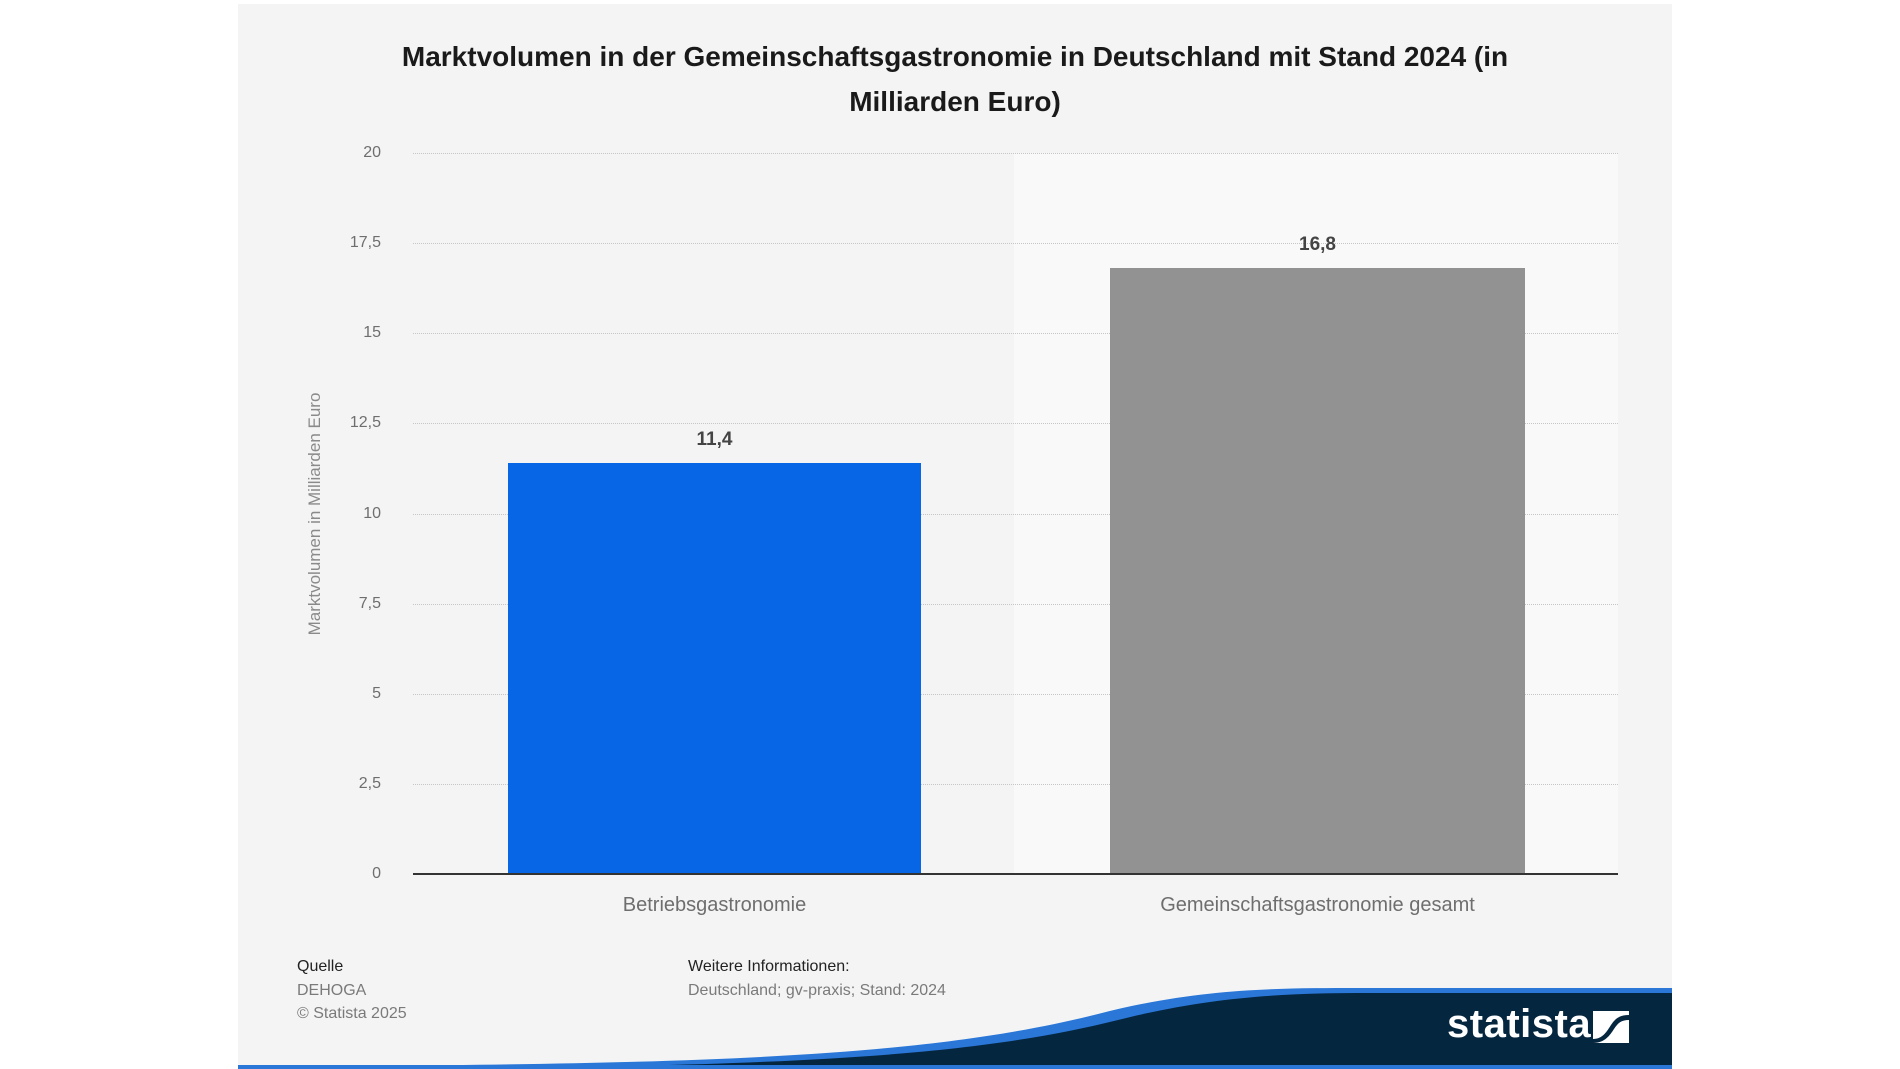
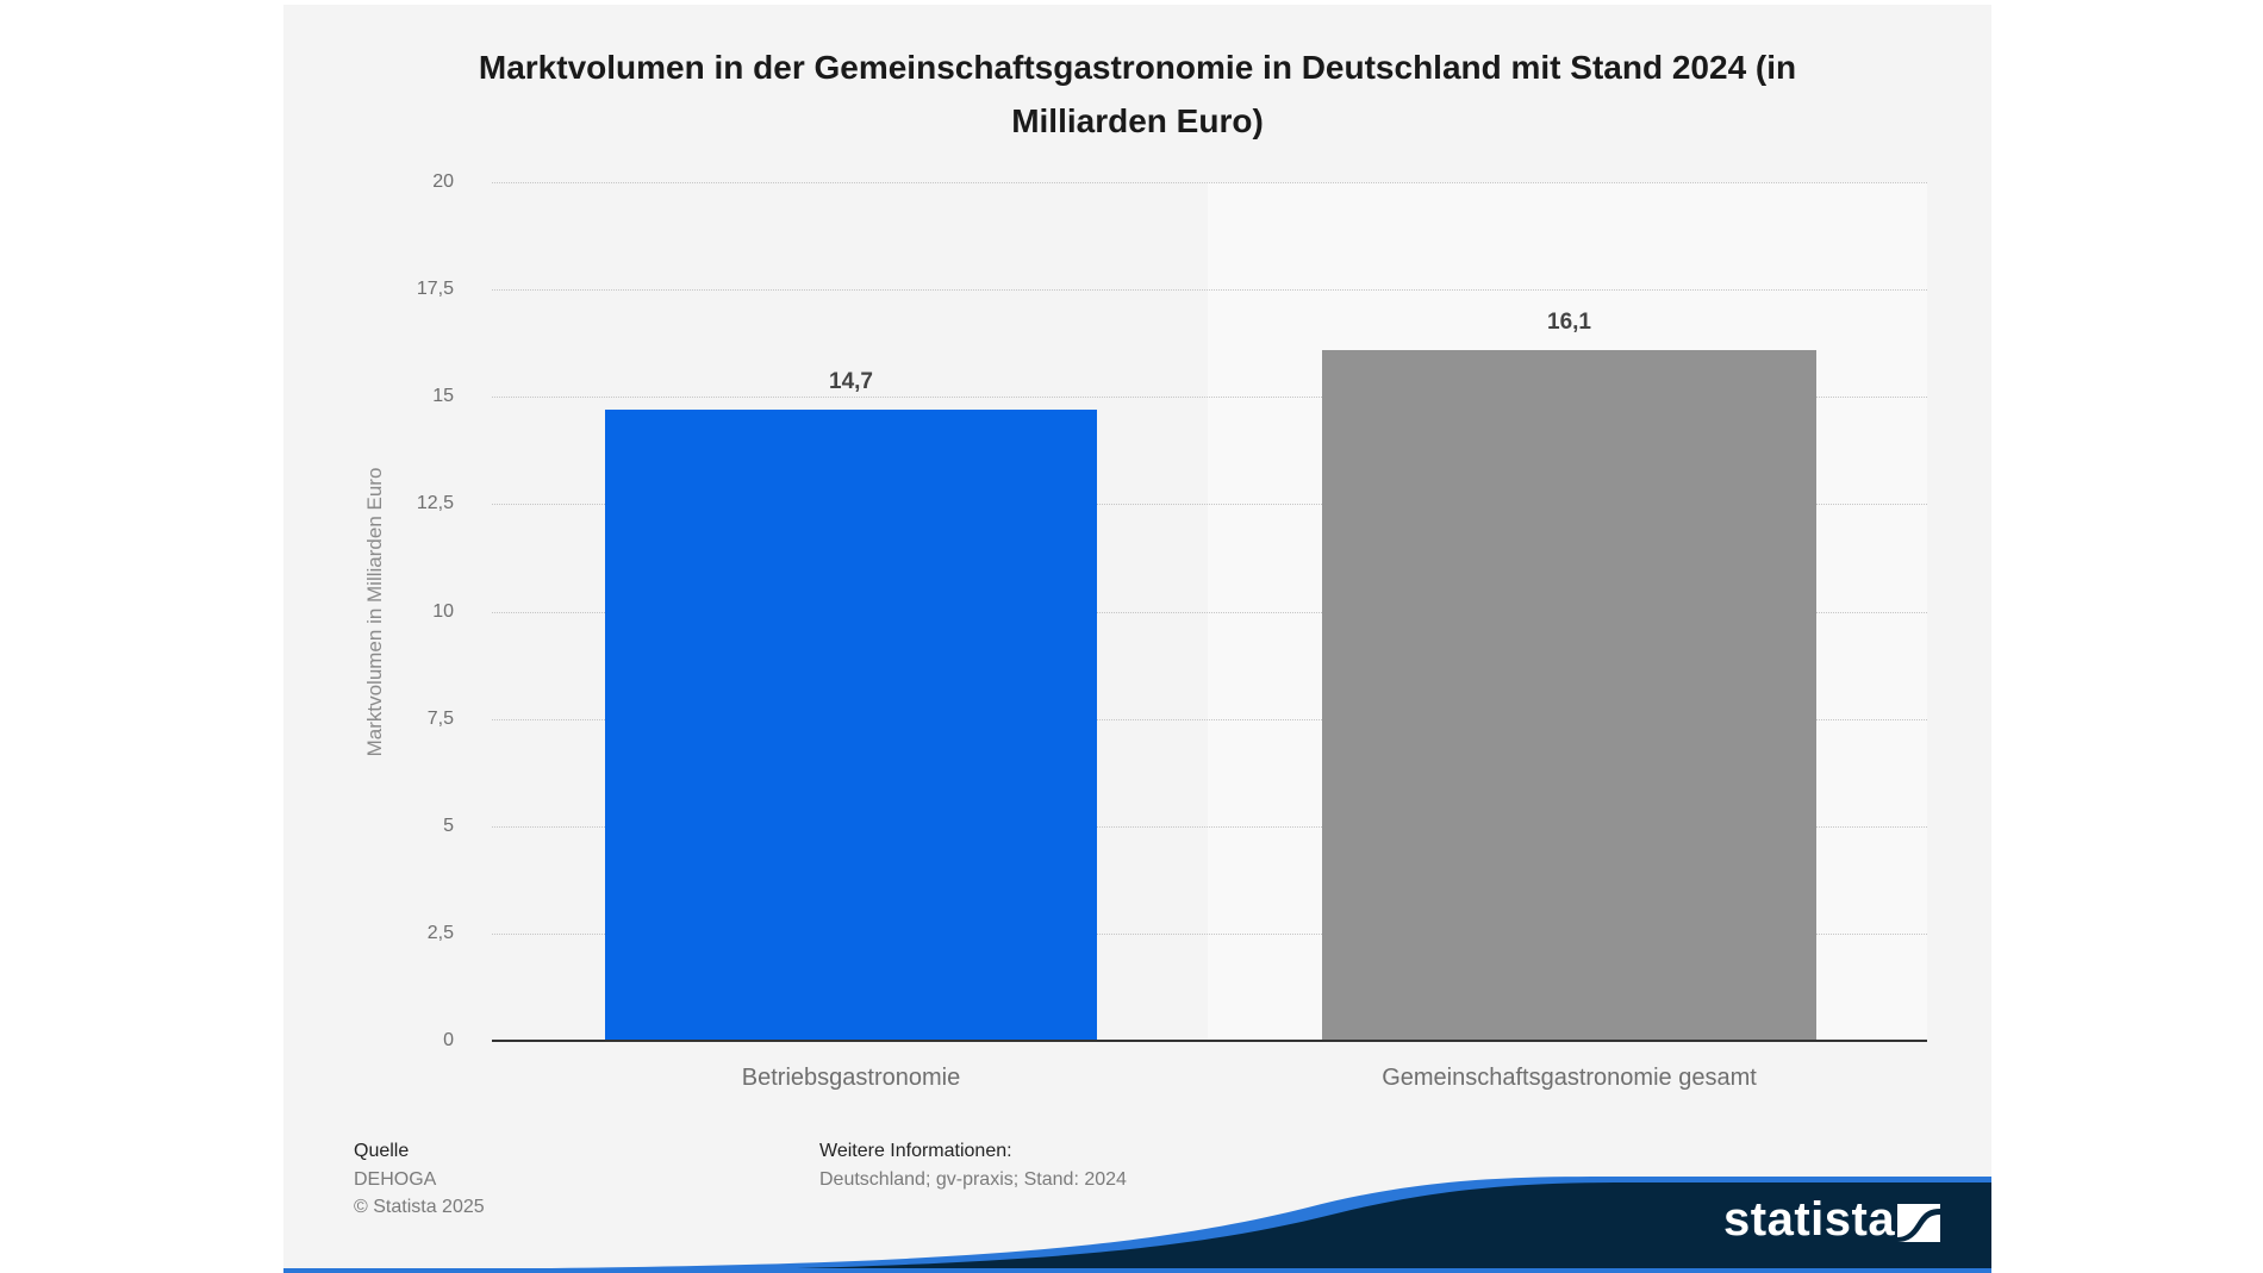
Betriebsgastronomie: 11,4 -> 14,7
Gemeinschaftsgastronomie gesamt: 16,8 -> 16,1
